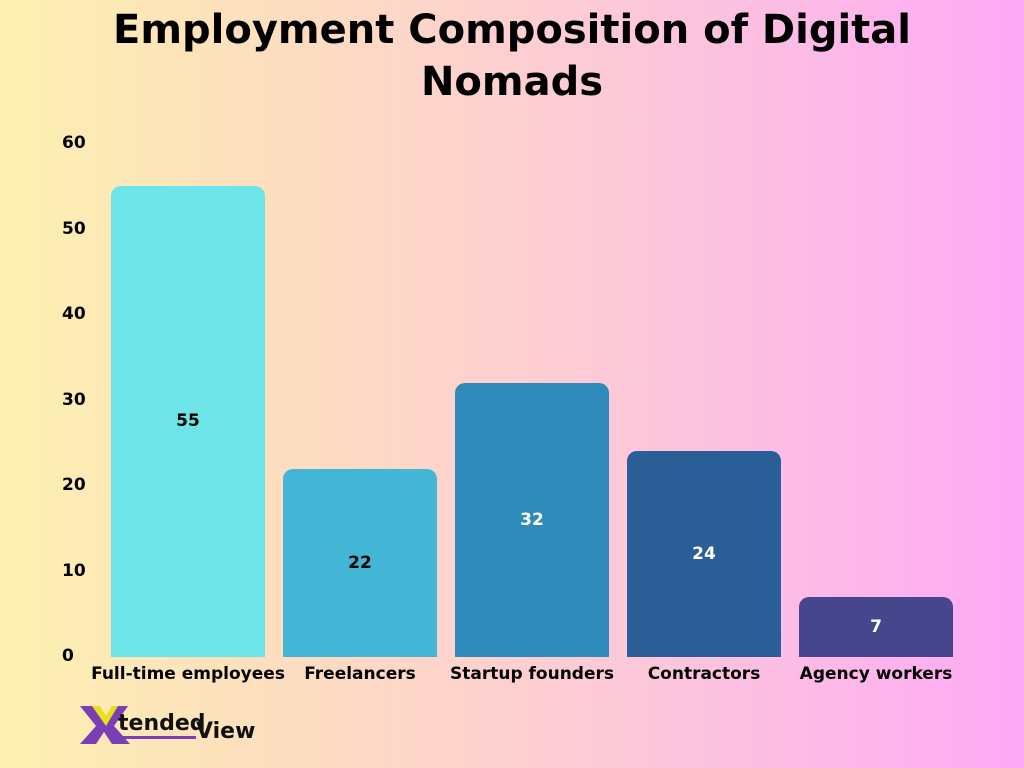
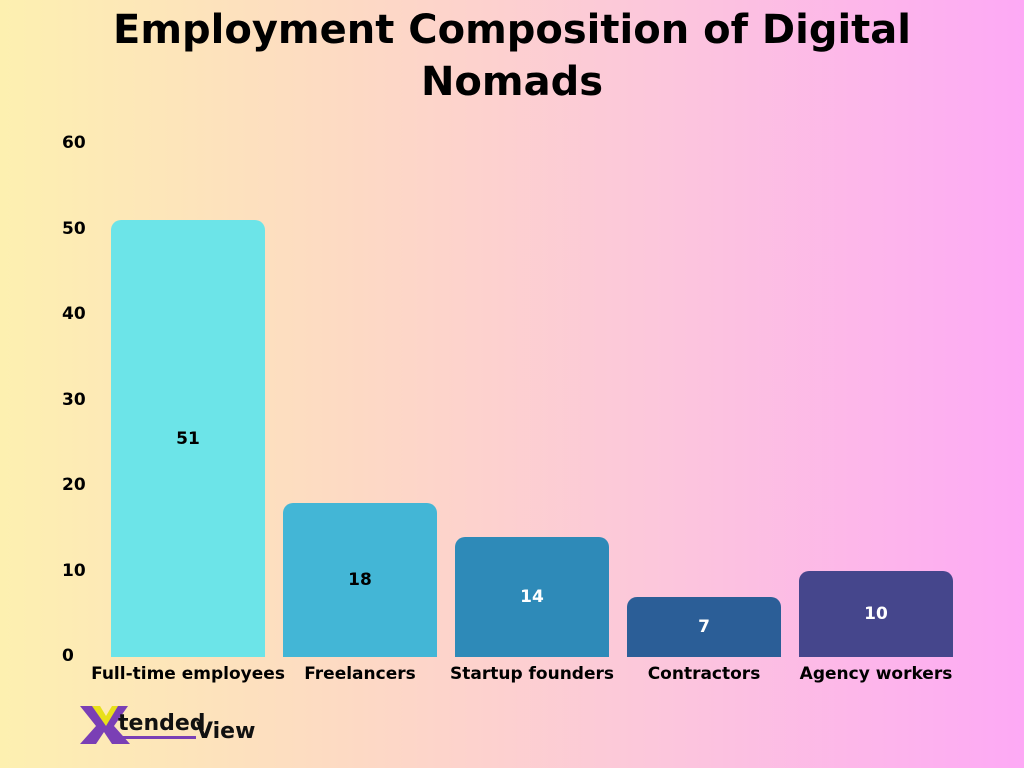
Full-time employees: 55 -> 51
Freelancers: 22 -> 18
Startup founders: 32 -> 14
Contractors: 24 -> 7
Agency workers: 7 -> 10
